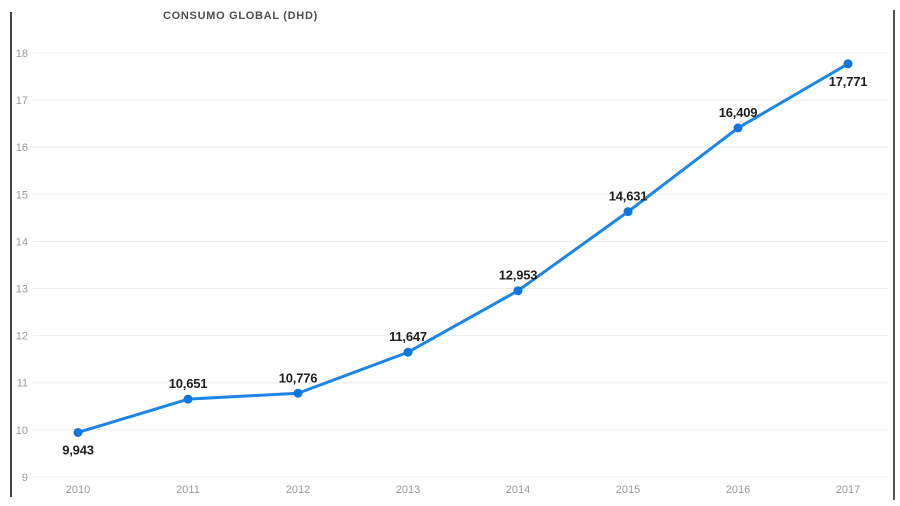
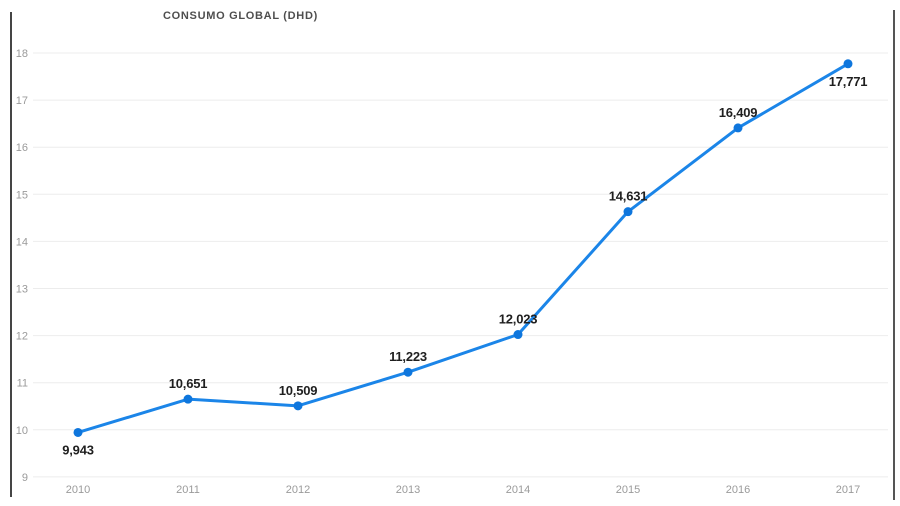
2012: 10,776 -> 10,509
2013: 11,647 -> 11,223
2014: 12,953 -> 12,023
